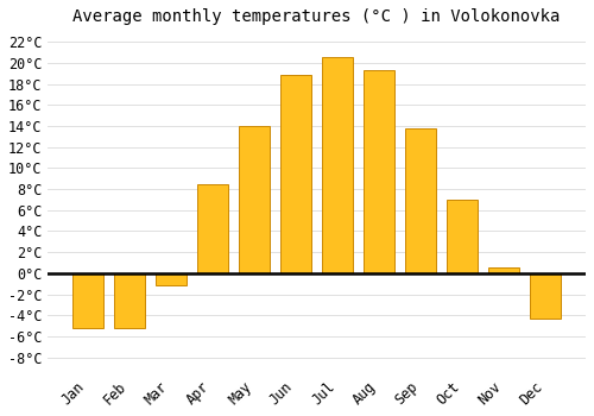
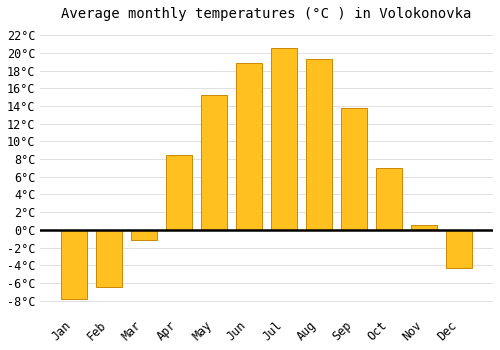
Jan: -5.2°C -> -7.8°C
Feb: -5.2°C -> -6.5°C
May: 14.0°C -> 15.2°C
